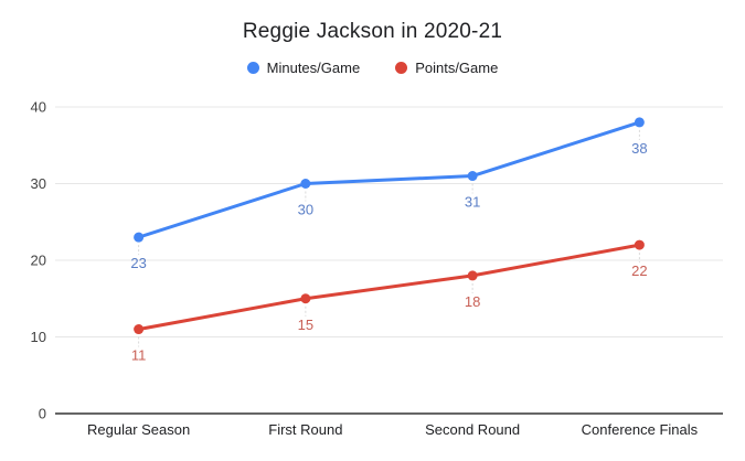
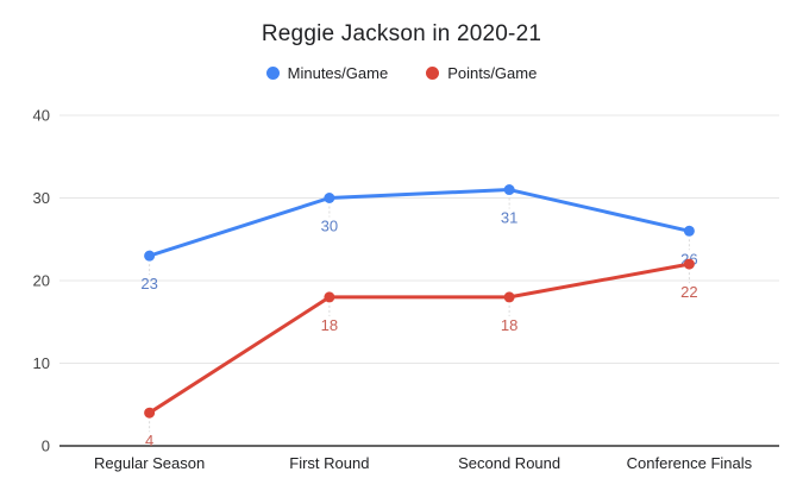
Points/Game/Regular Season: 11 -> 4
Points/Game/First Round: 15 -> 18
Minutes/Game/Conference Finals: 38 -> 26
